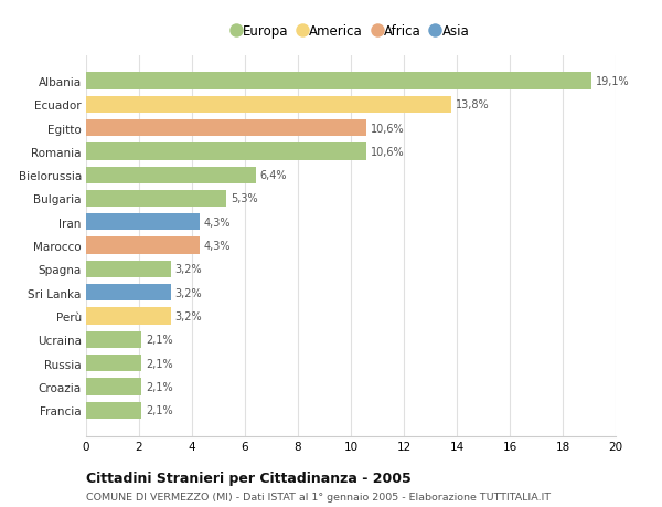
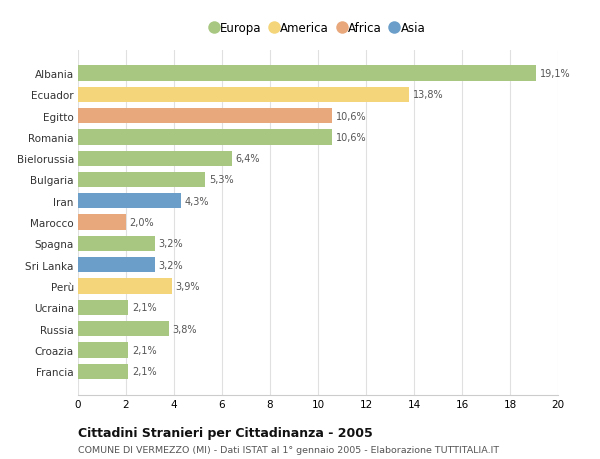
Marocco: 4,3% -> 2,0%
Perù: 3,2% -> 3,9%
Russia: 2,1% -> 3,8%
